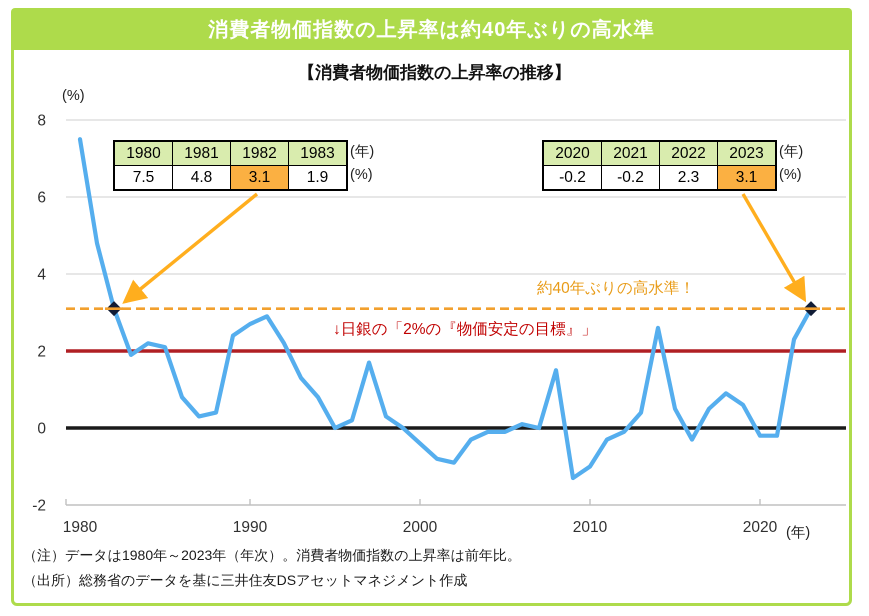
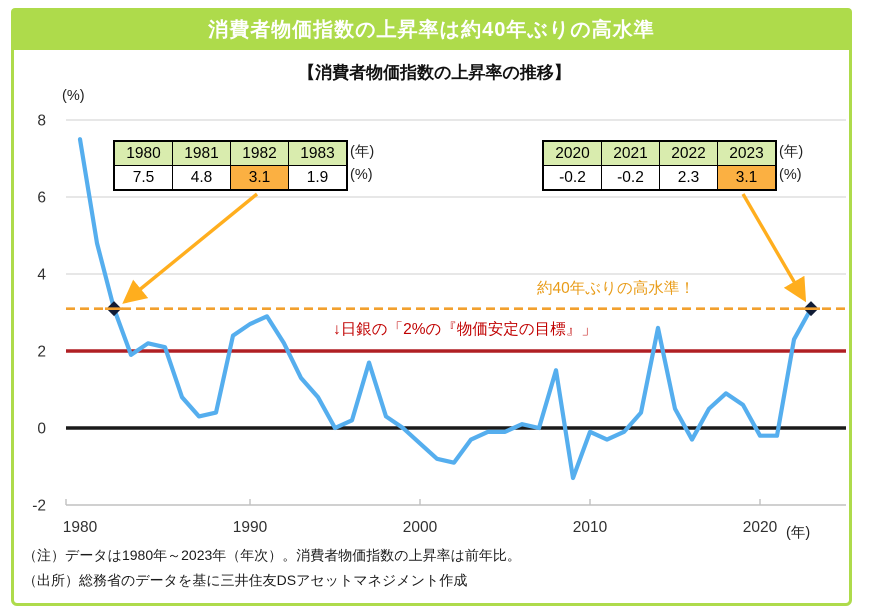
2010: -1.0 -> -0.1
